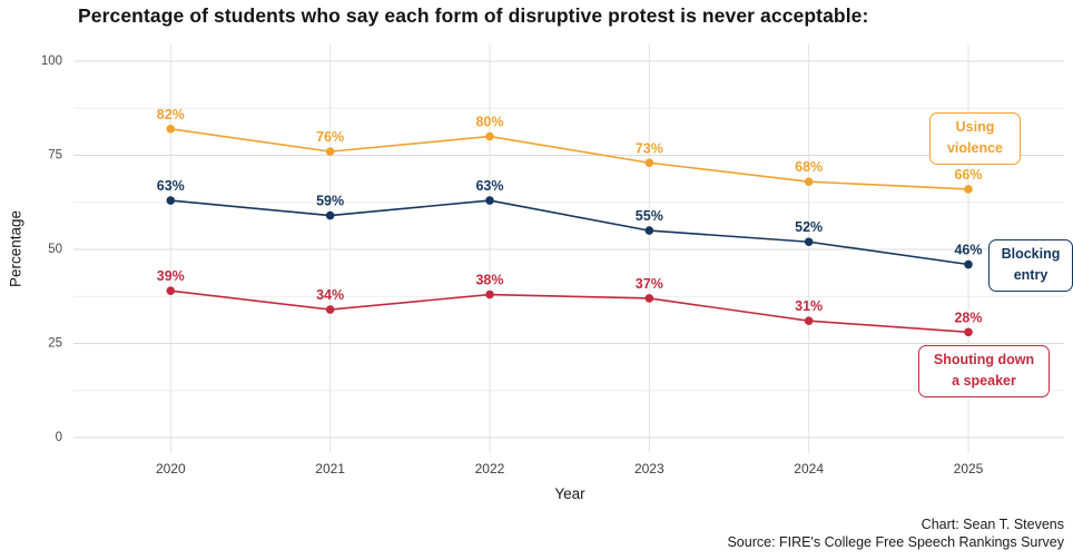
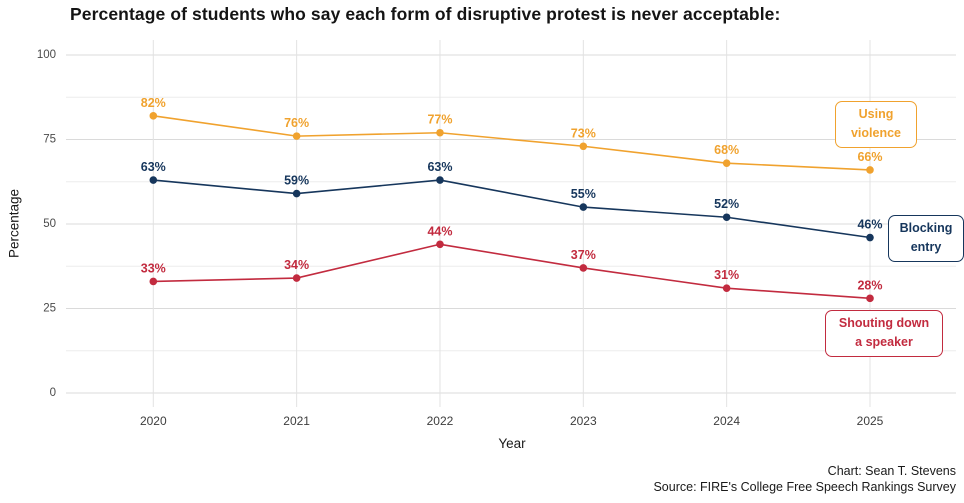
Shouting down a speaker/2020: 39% -> 33%
Using violence/2022: 80% -> 77%
Shouting down a speaker/2022: 38% -> 44%
